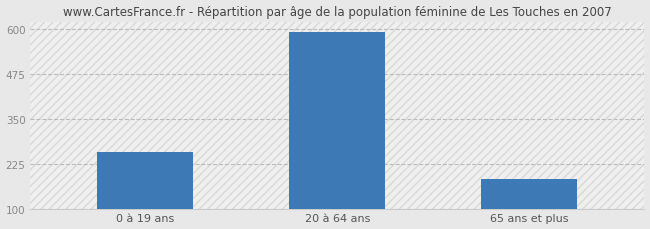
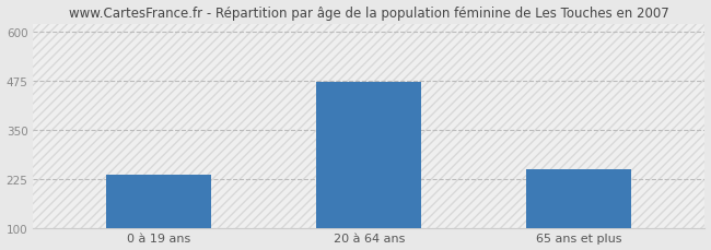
0 à 19 ans: 258 -> 235
20 à 64 ans: 591 -> 470
65 ans et plus: 182 -> 250
